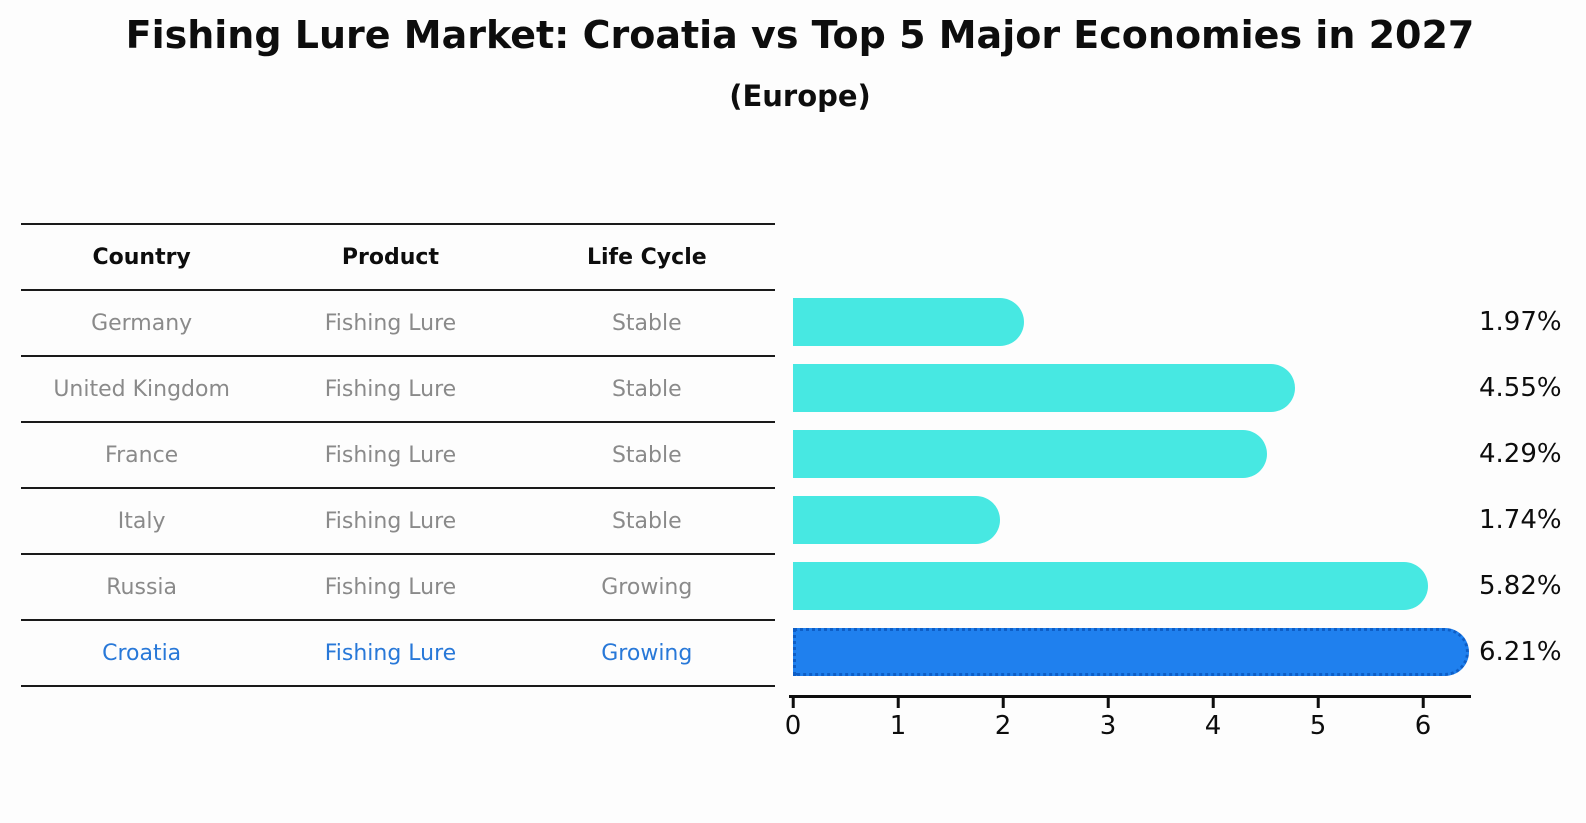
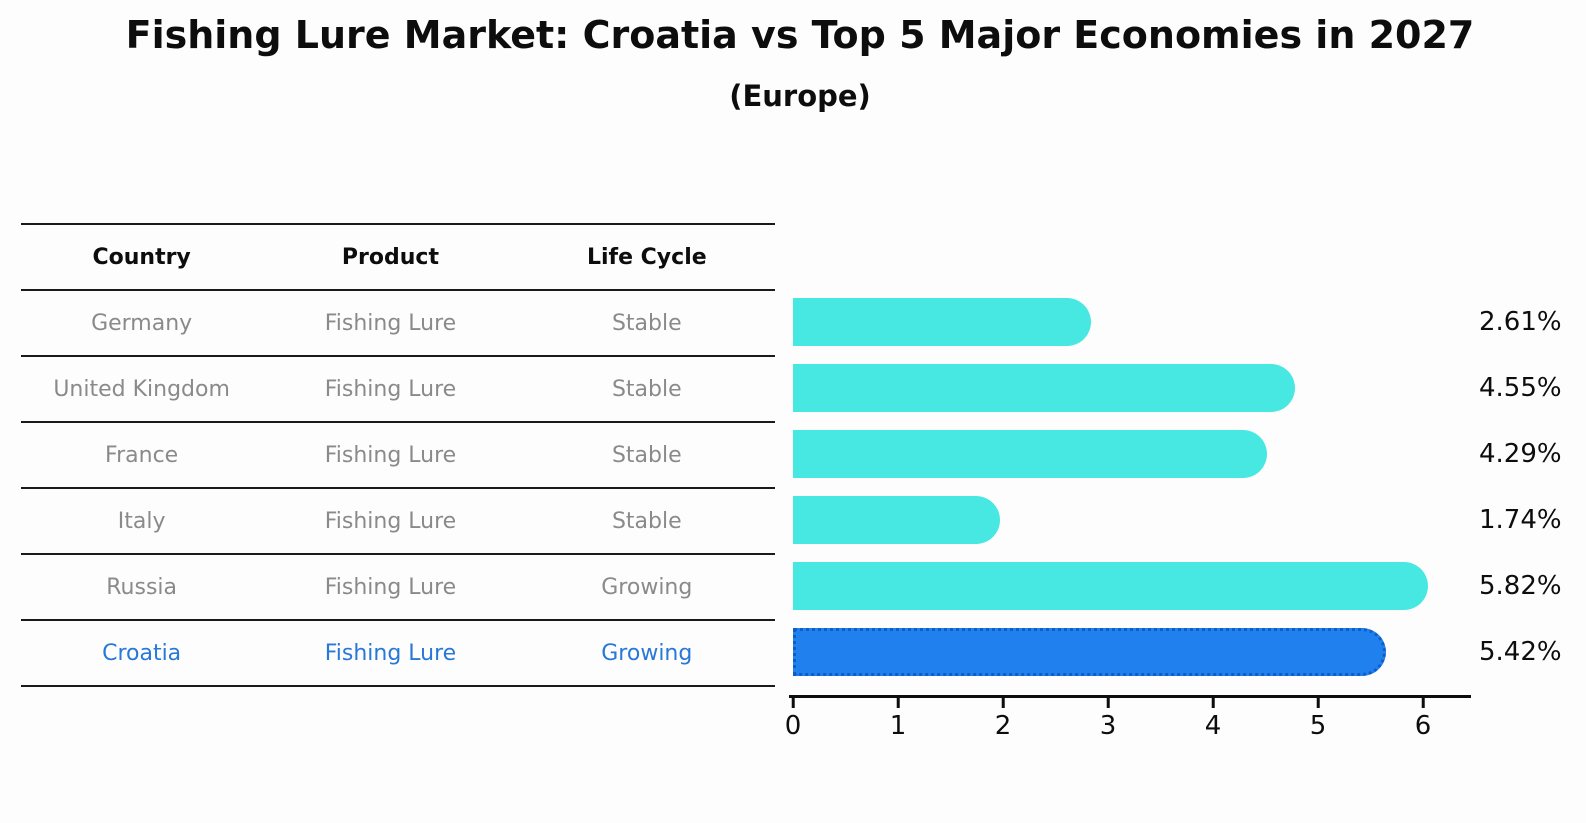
Germany: 1.97% -> 2.61%
Croatia: 6.21% -> 5.42%
